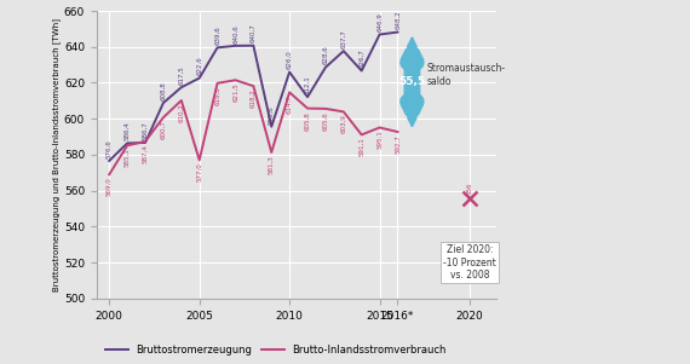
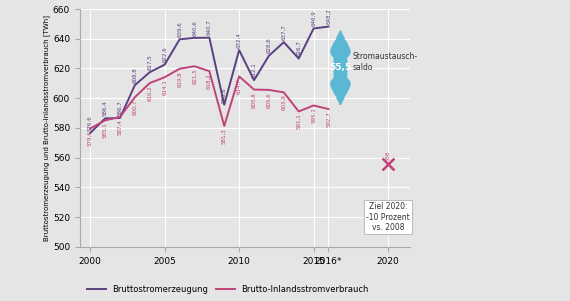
Brutto-Inlandsstromverbrauch/2000: 569 -> 580
Brutto-Inlandsstromverbrauch/2005: 577 -> 614
Bruttostromerzeugung/2010: 626 -> 632
